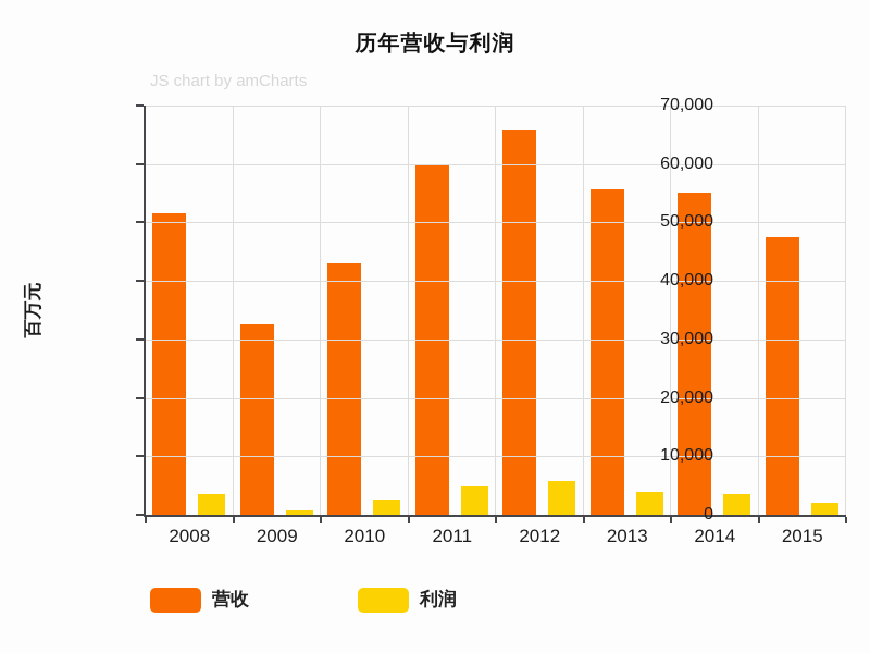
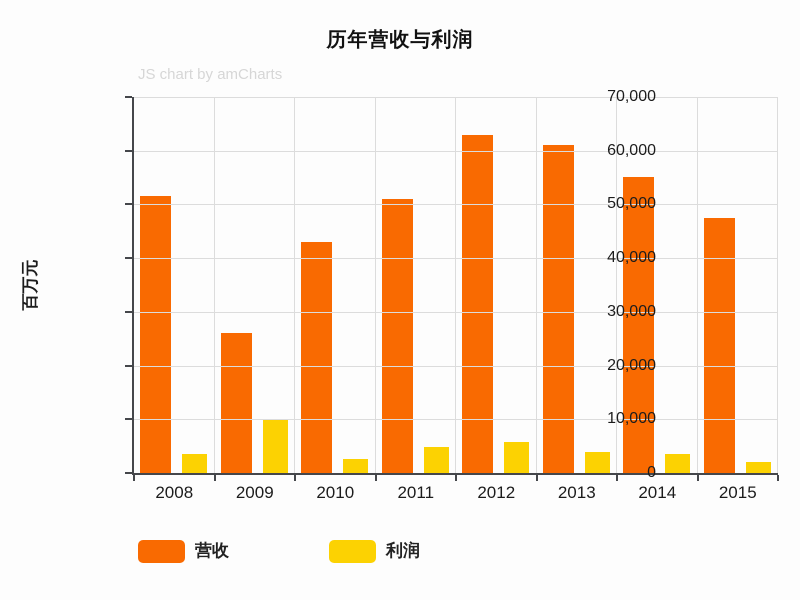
营收/2009: 32000 -> 26000
利润/2009: 1000 -> 10000
营收/2011: 60000 -> 51000
营收/2012: 66000 -> 63000
营收/2013: 56000 -> 61000
